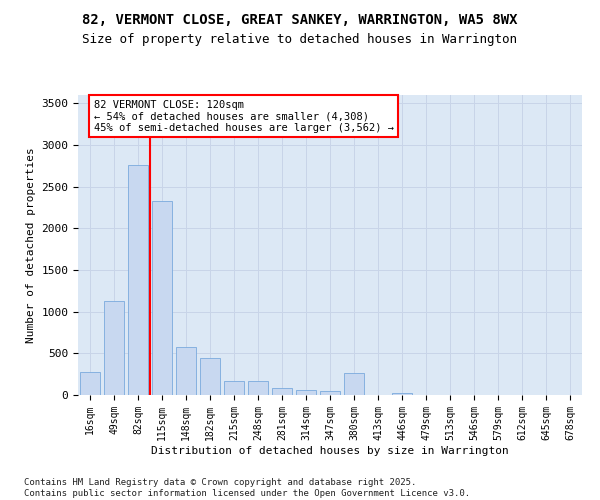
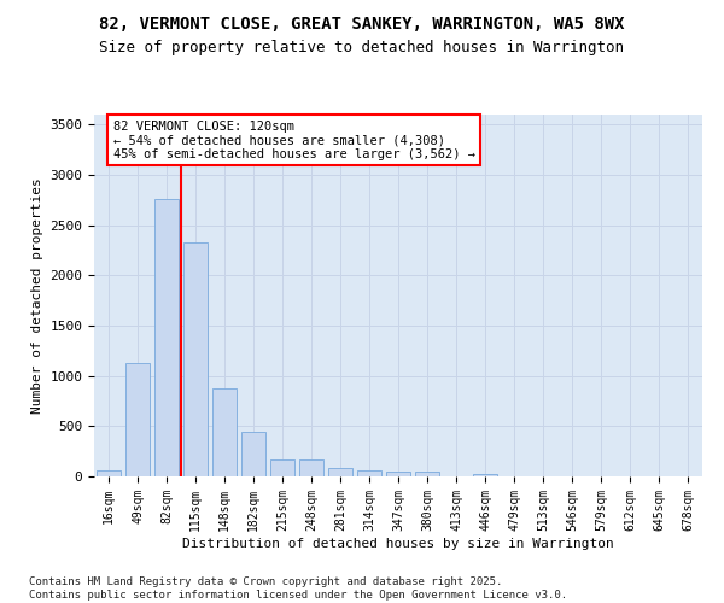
16sqm: 280 -> 60
148sqm: 580 -> 880
380sqm: 260 -> 50
